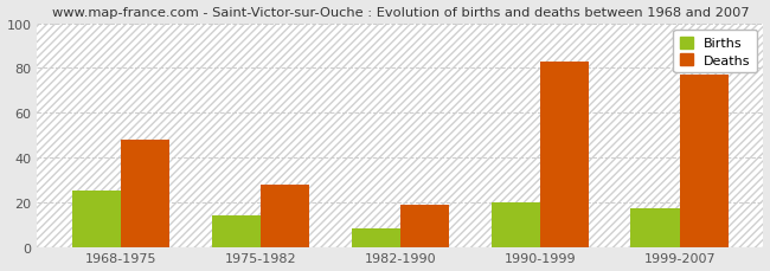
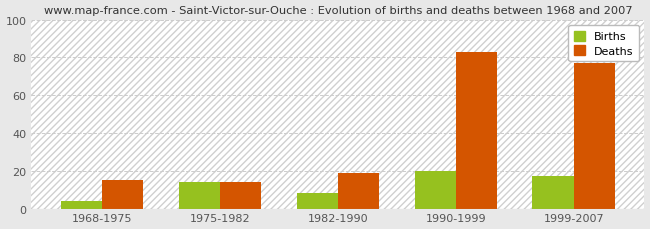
Births/1968-1975: 25 -> 4
Deaths/1968-1975: 48 -> 15
Deaths/1975-1982: 28 -> 14
